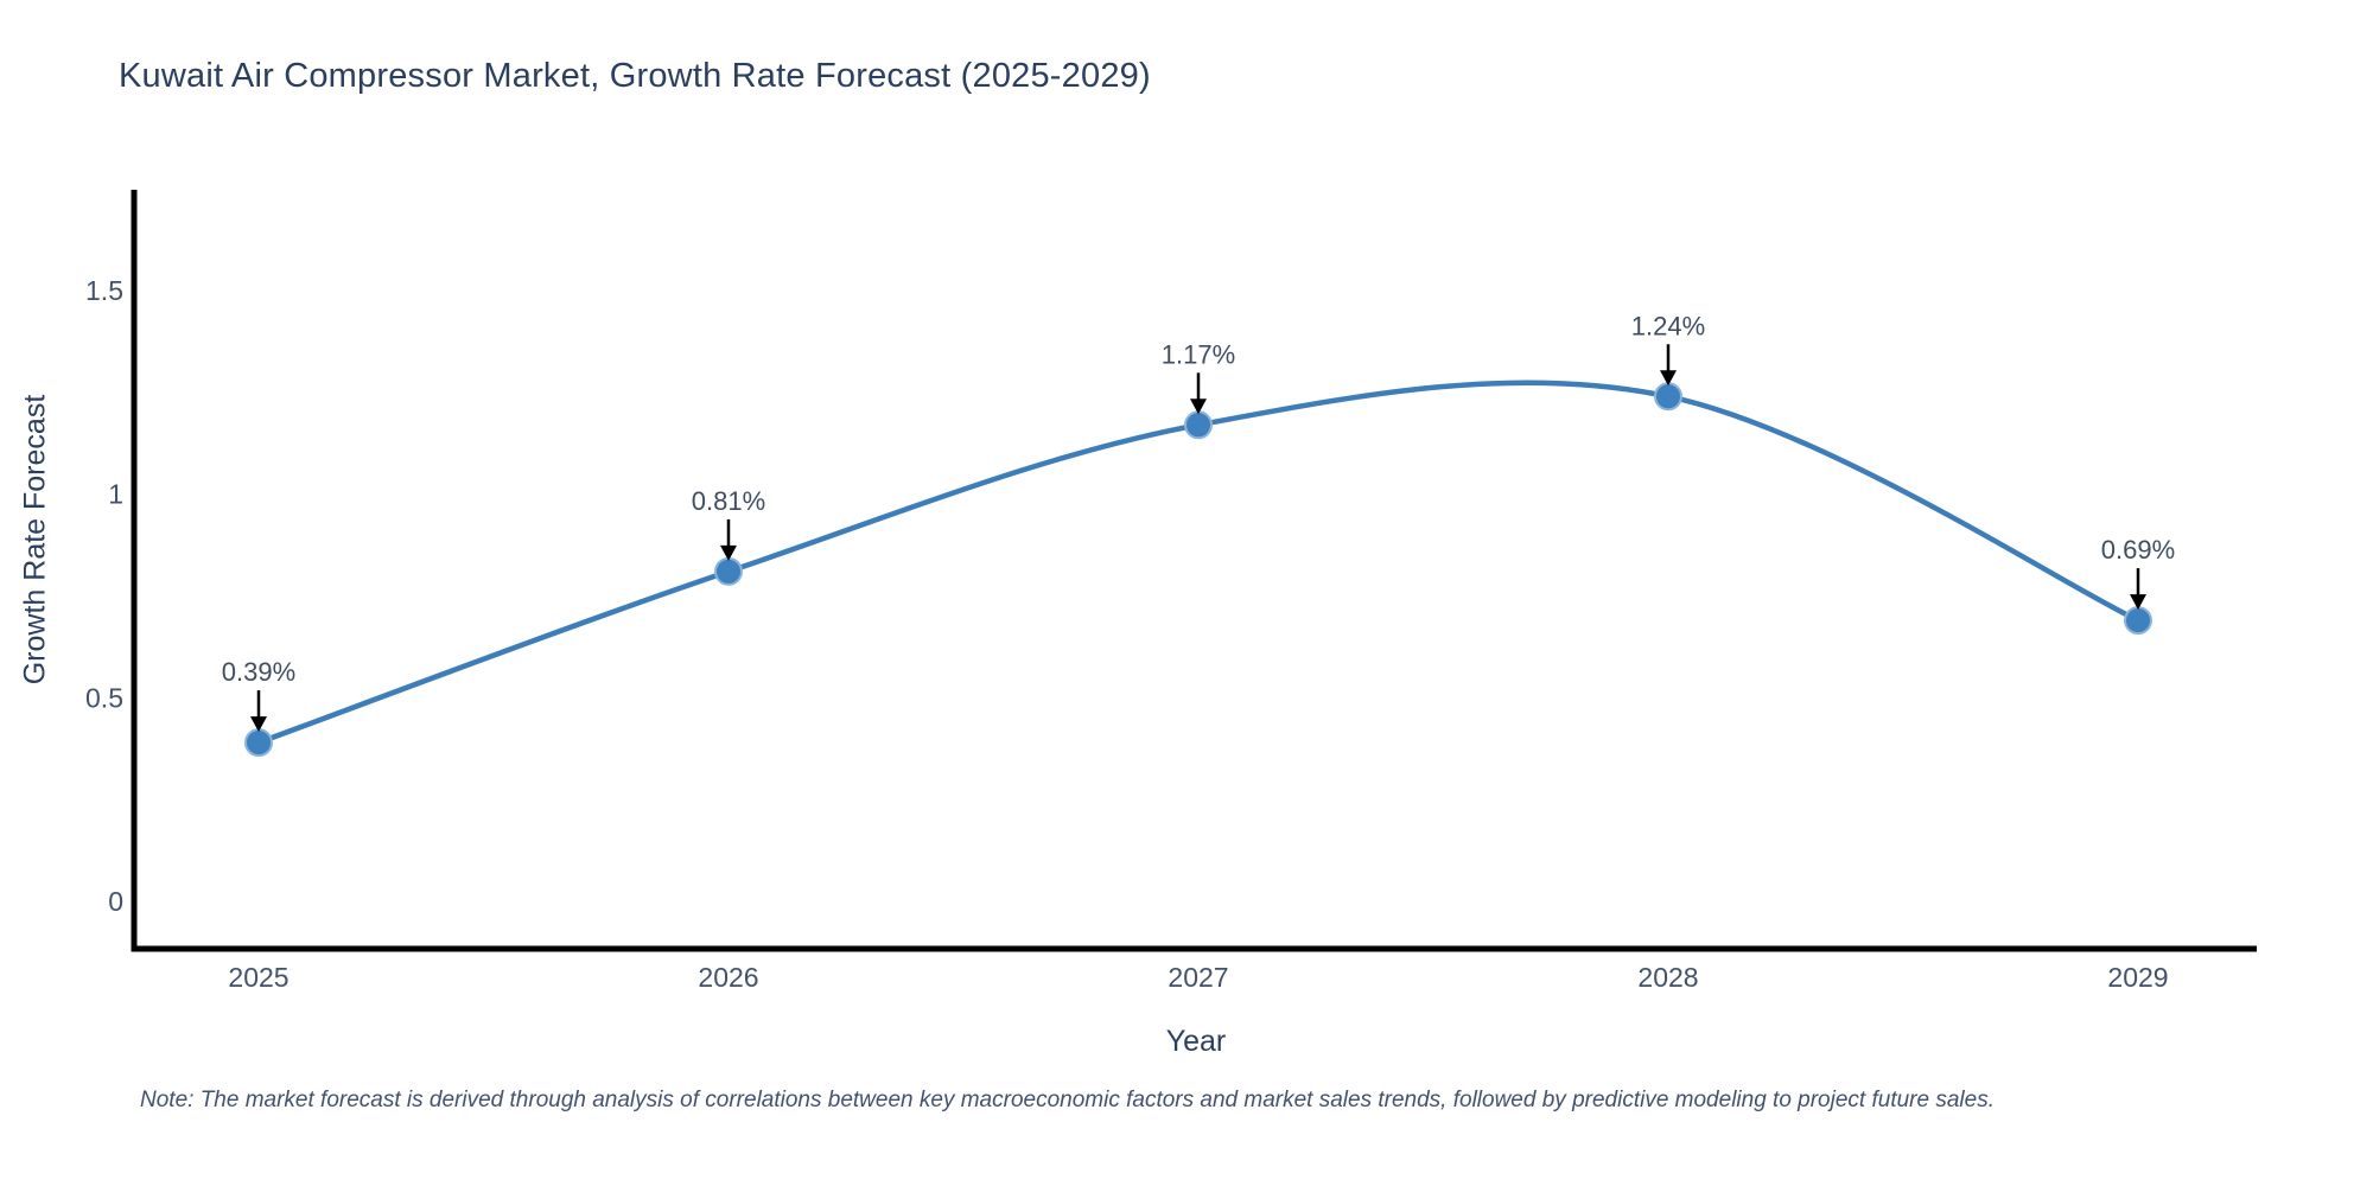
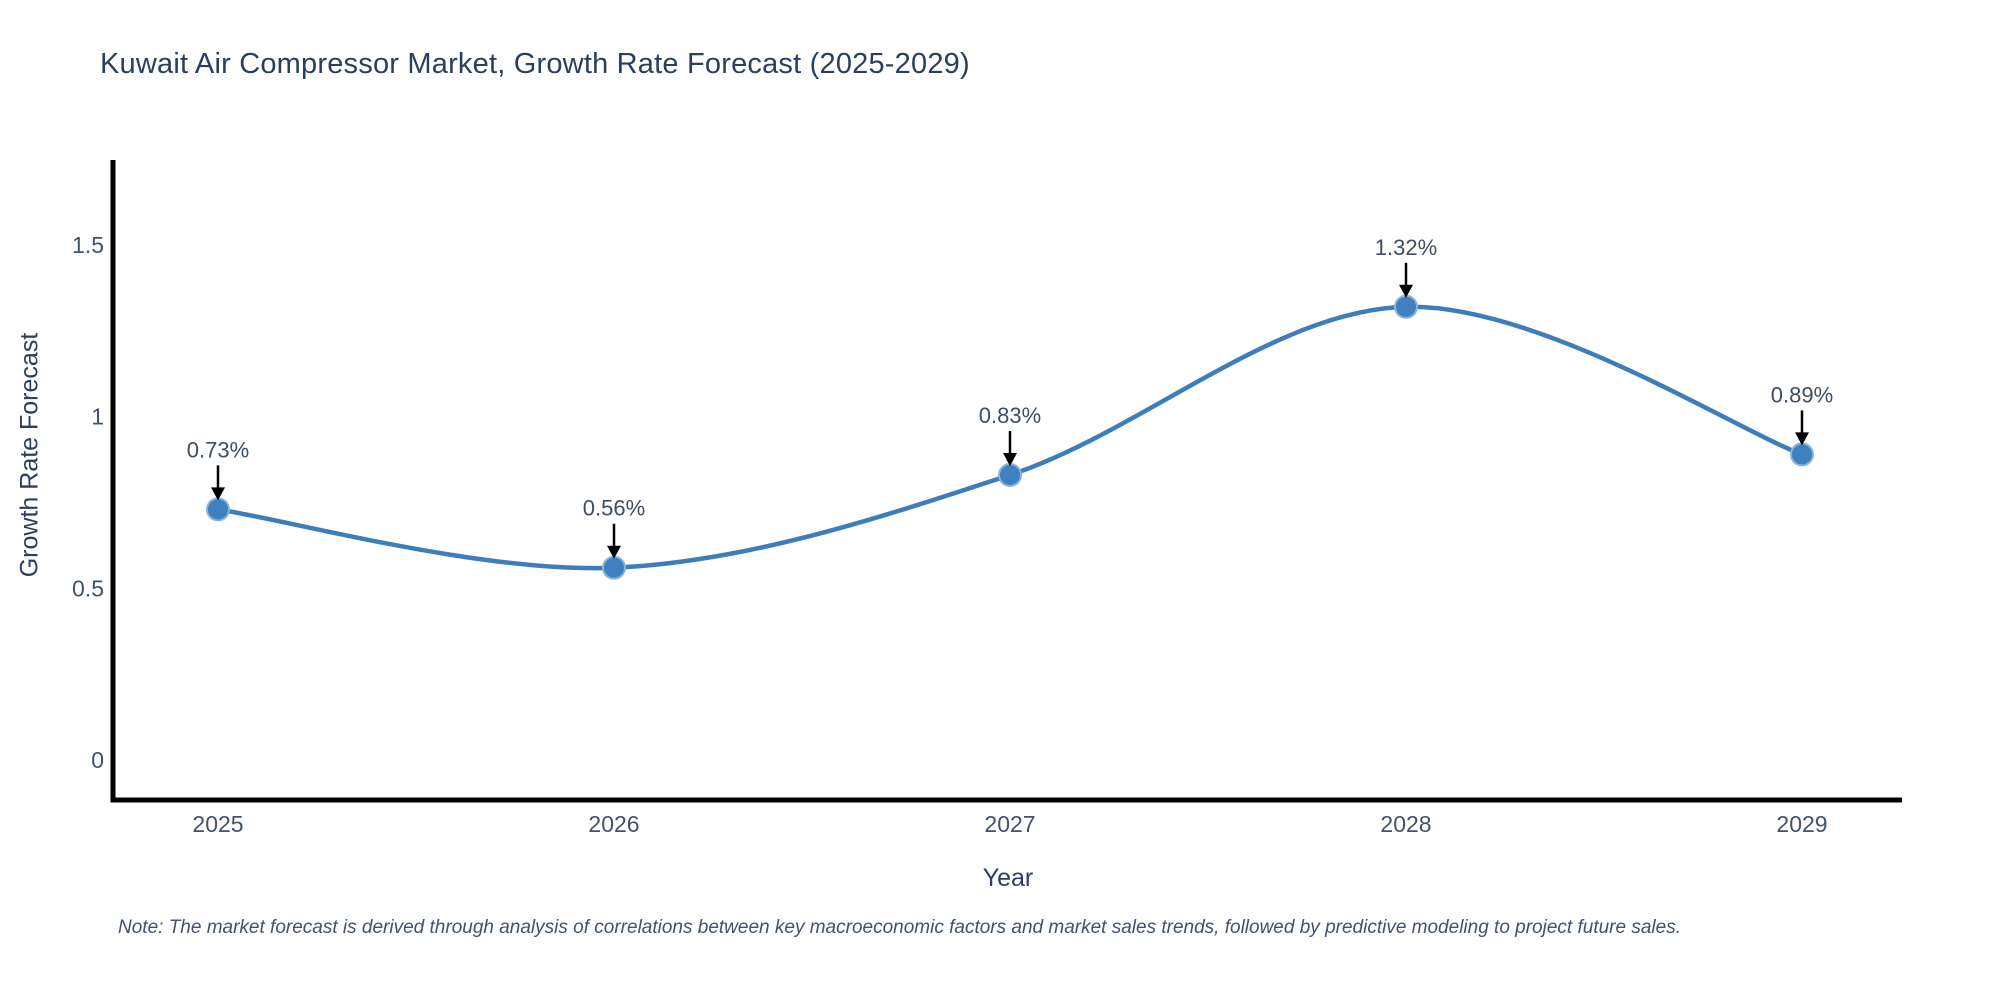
2025: 0.39% -> 0.73%
2026: 0.81% -> 0.56%
2027: 1.17% -> 0.83%
2028: 1.24% -> 1.32%
2029: 0.69% -> 0.89%
